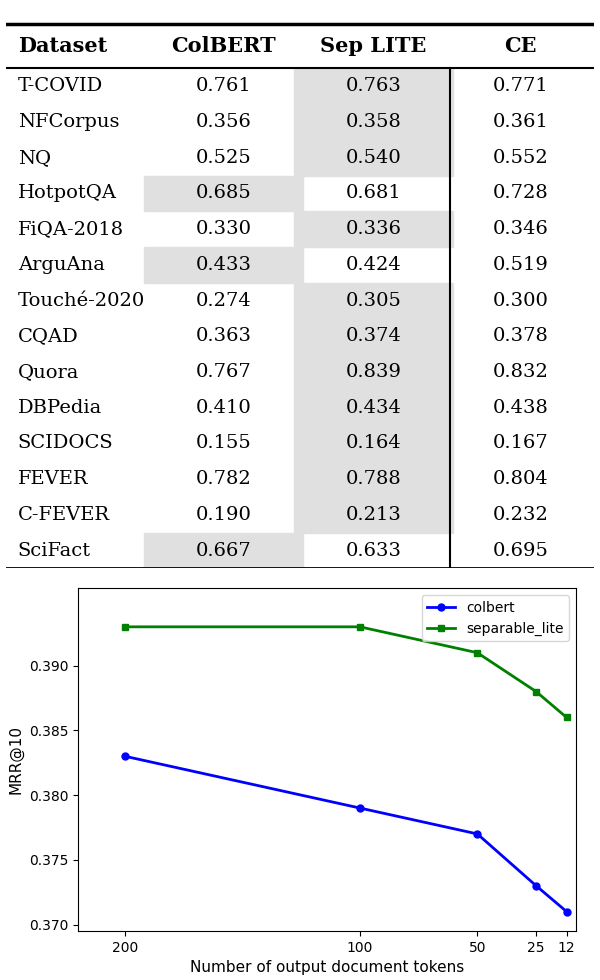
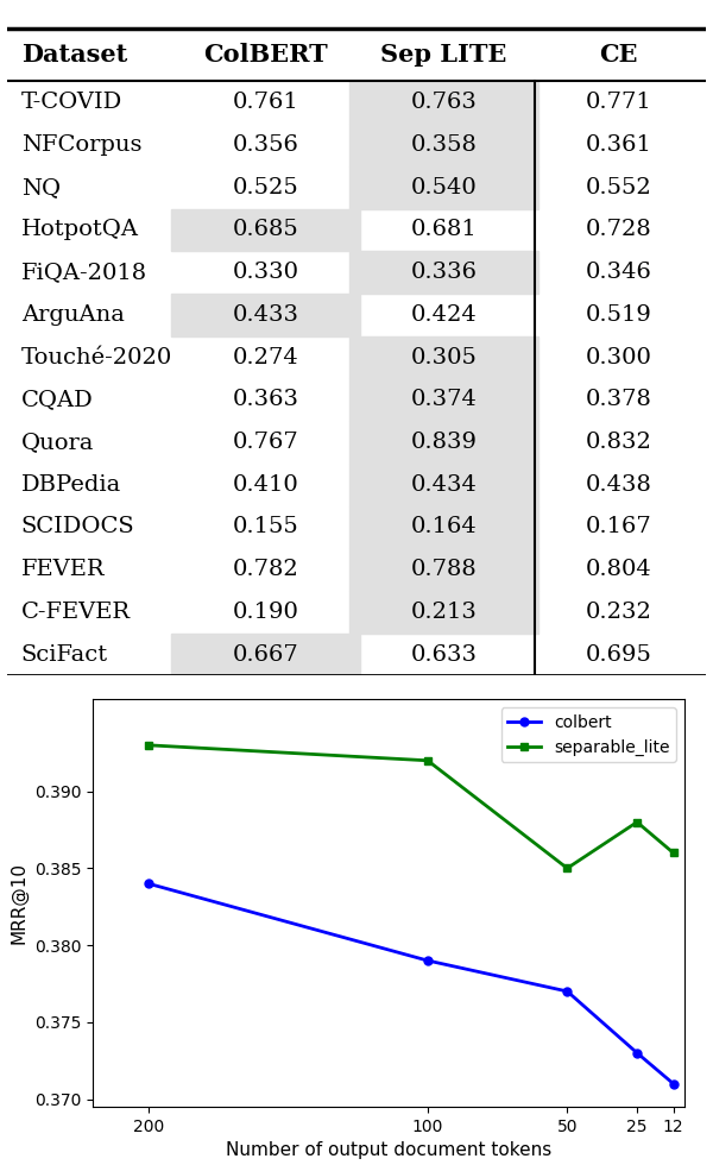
colbert/200: 0.383 -> 0.384
separable_lite/100: 0.393 -> 0.392
separable_lite/50: 0.391 -> 0.385
